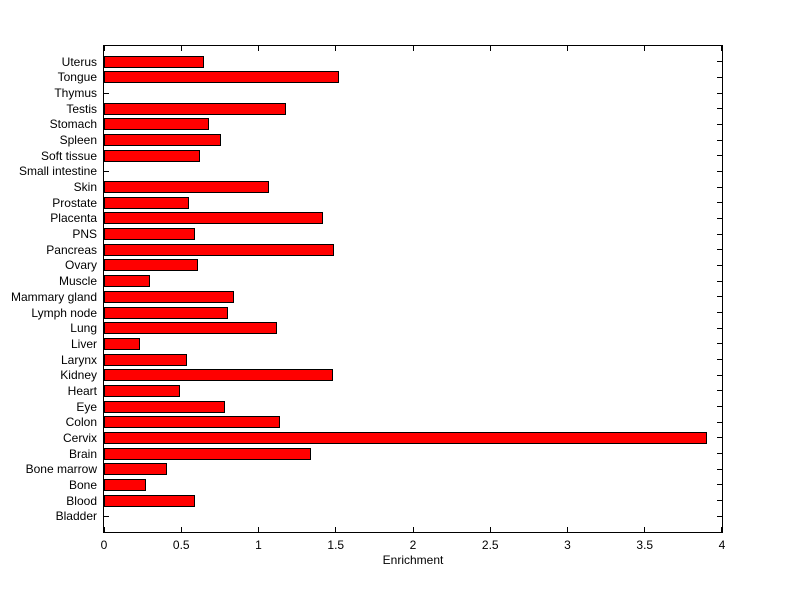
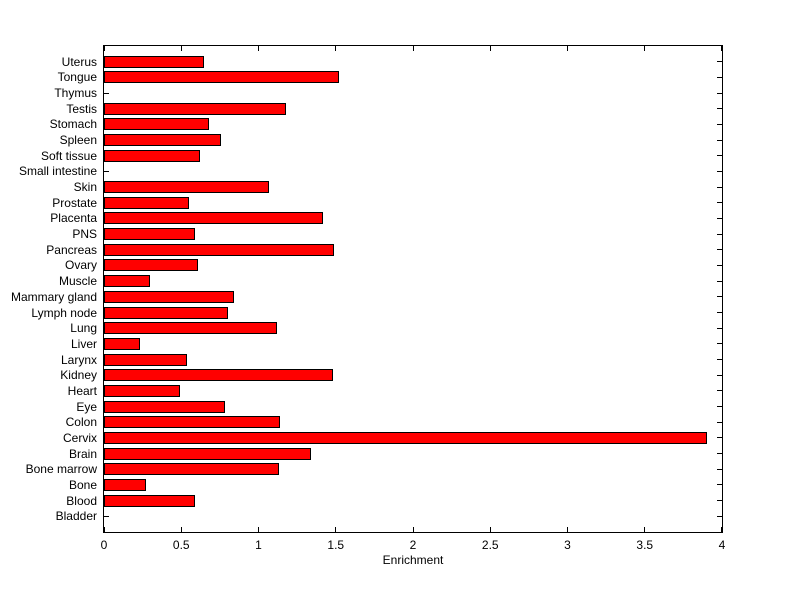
Bone marrow: 0.41 -> 1.13
